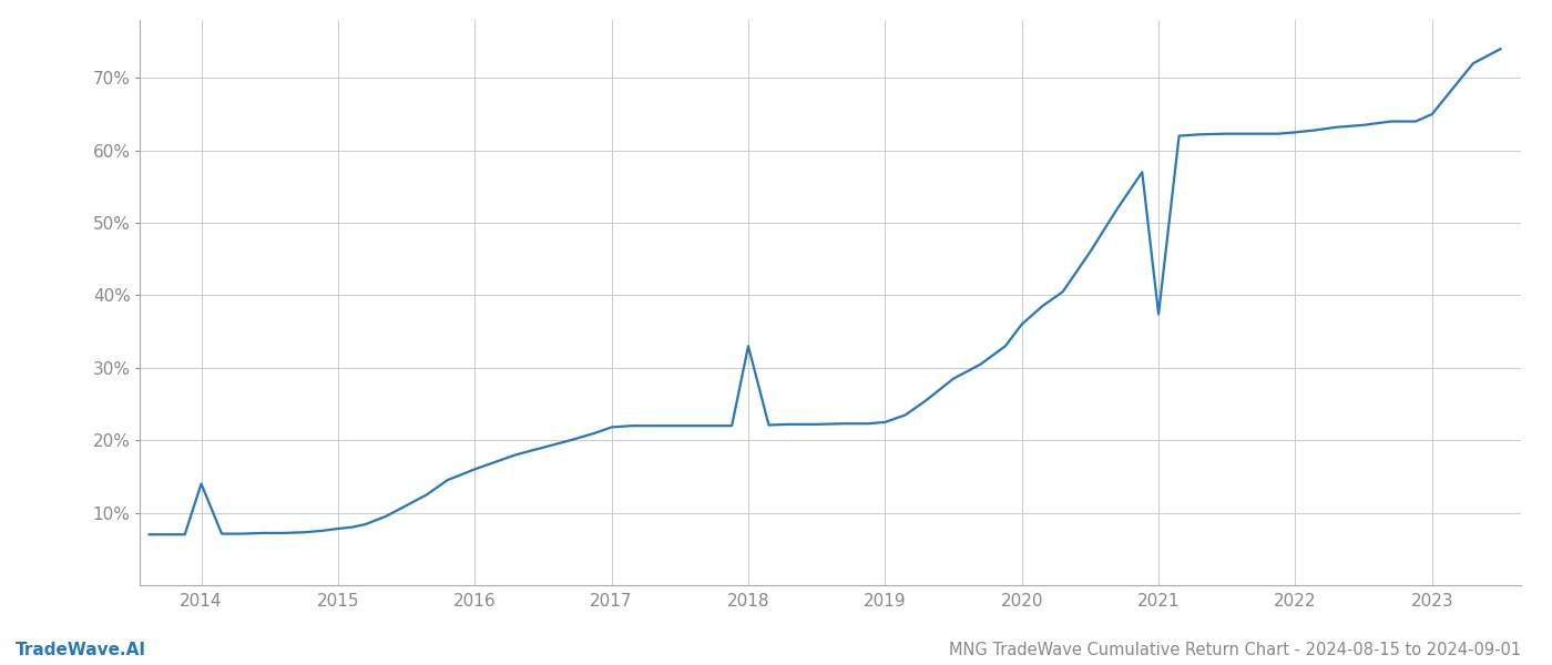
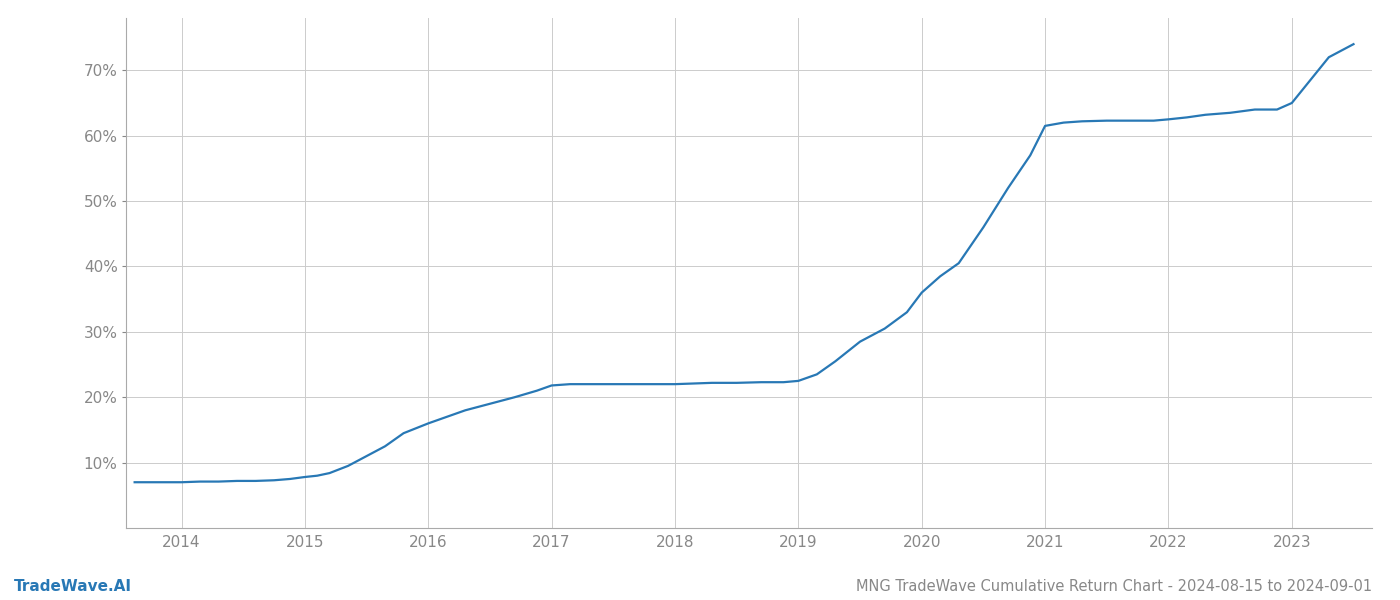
2014: 14.0% -> 7.0%
2018: 33.0% -> 22.0%
2021: 37.4% -> 61.5%
